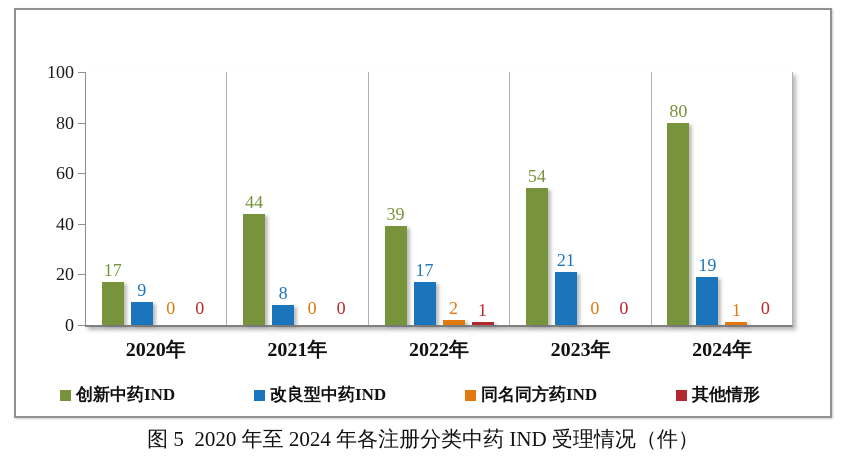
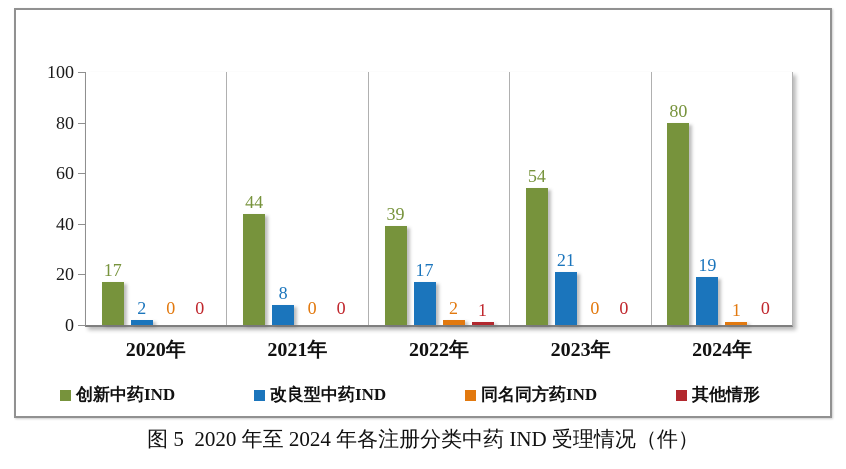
改良型中药IND/2020年: 9 -> 2
